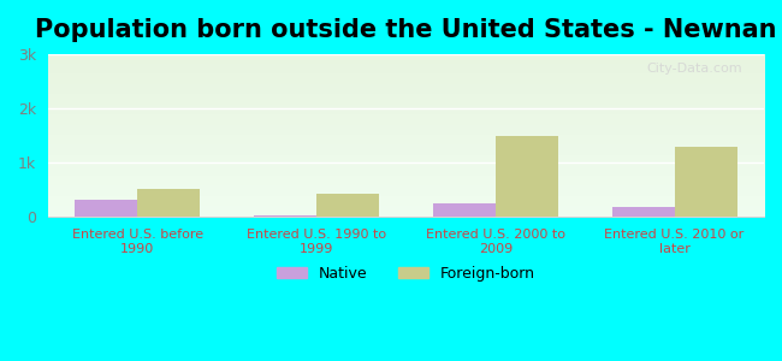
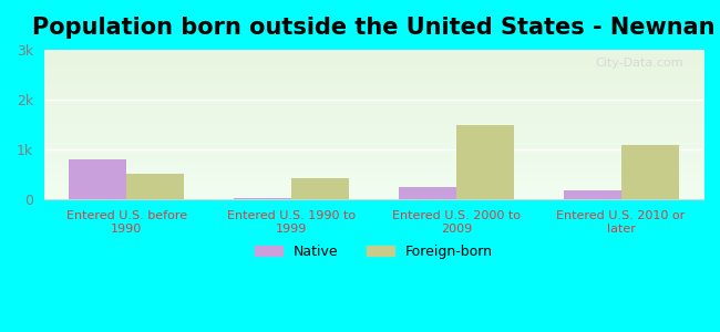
Native/Entered U.S. before 1990: 0.32k -> 0.80k
Foreign-born/Entered U.S. 2010 or later: 1.29k -> 1.10k
